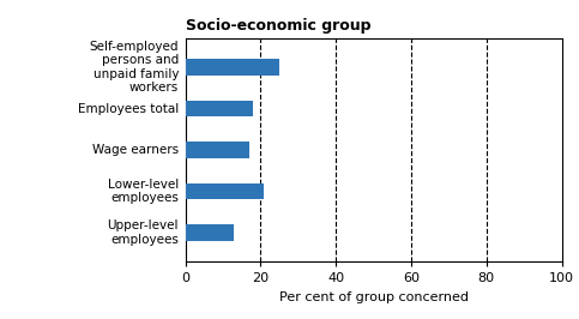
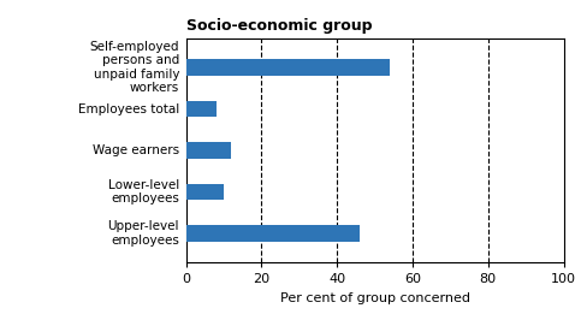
Self-employed persons and unpaid family workers: 25 -> 54
Employees total: 18 -> 8
Wage earners: 17 -> 12
Lower-level employees: 21 -> 10
Upper-level employees: 13 -> 46
